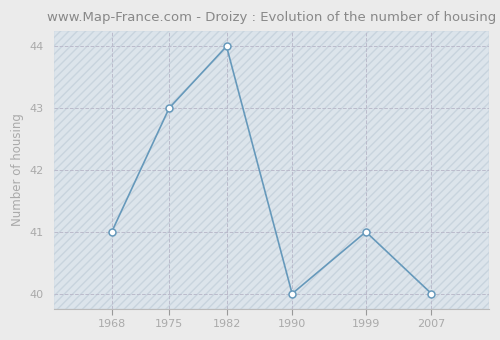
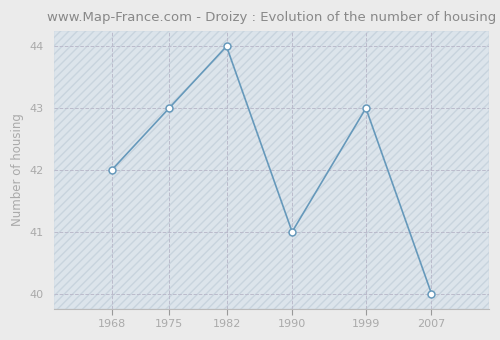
1968: 41 -> 42
1990: 40 -> 41
1999: 41 -> 43
